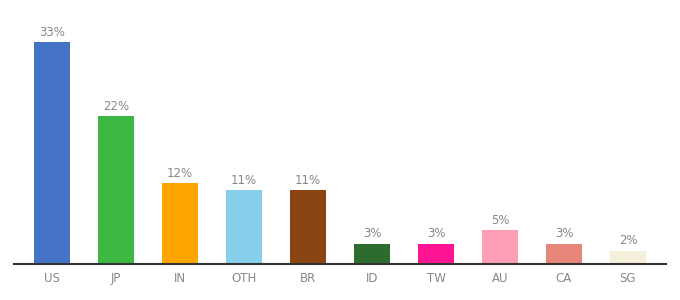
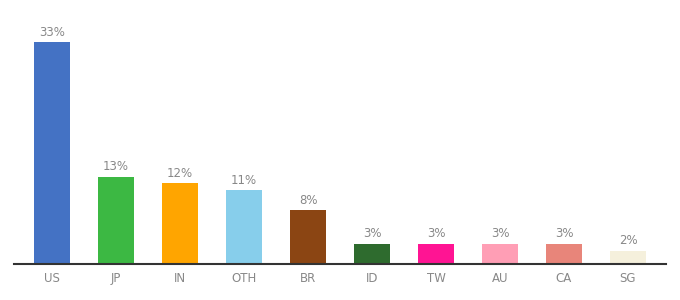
JP: 22% -> 13%
BR: 11% -> 8%
AU: 5% -> 3%
